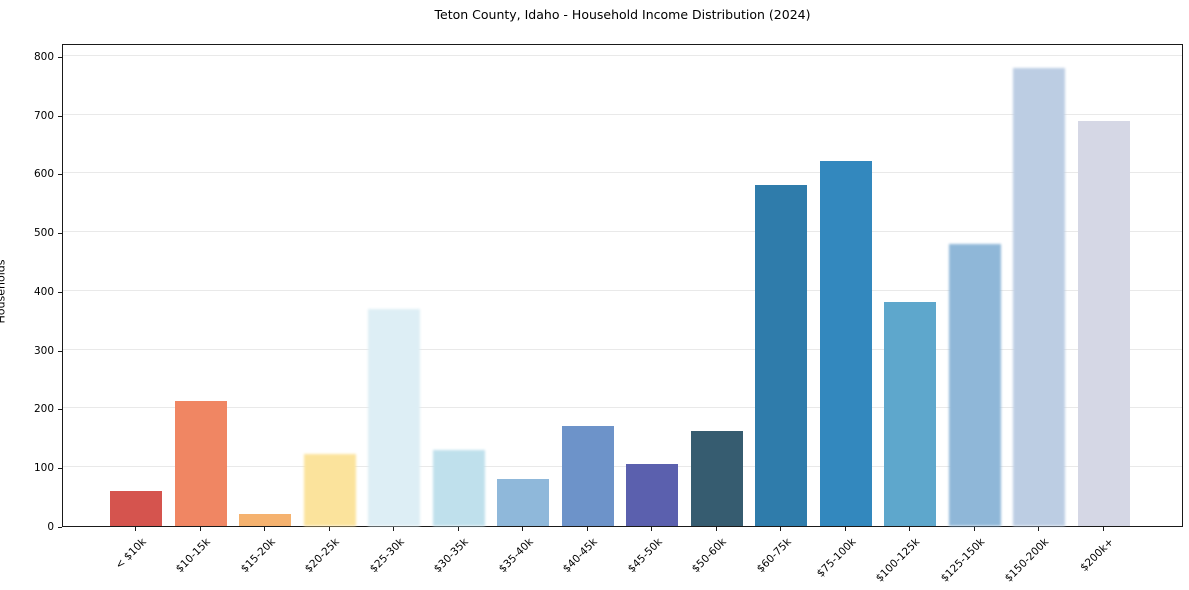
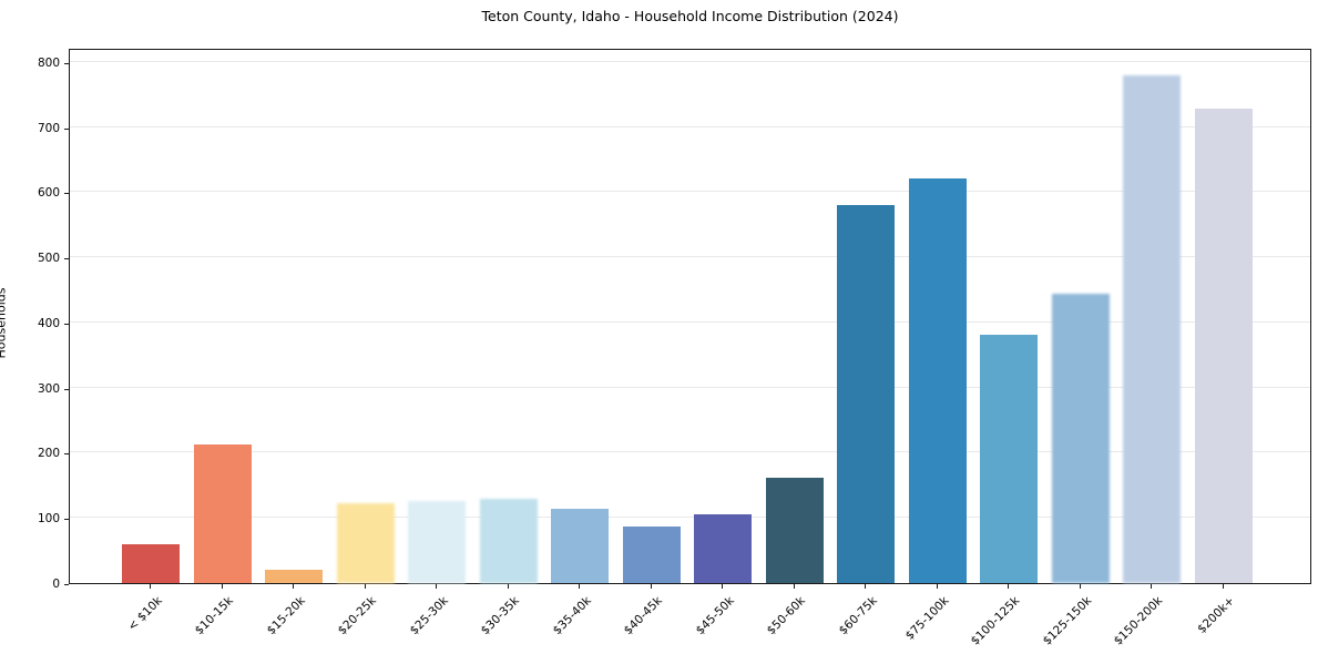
$25-30k: 370 -> 130
$35-40k: 80 -> 110
$40-45k: 170 -> 90
$125-150k: 480 -> 440
$200k+: 690 -> 730
